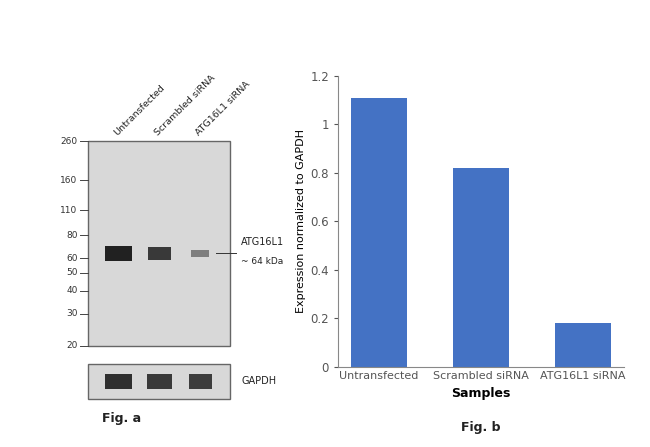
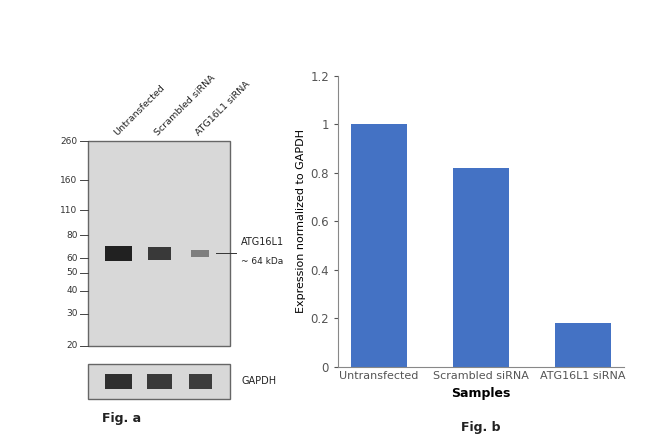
Untransfected: 1.11 -> 1.00
